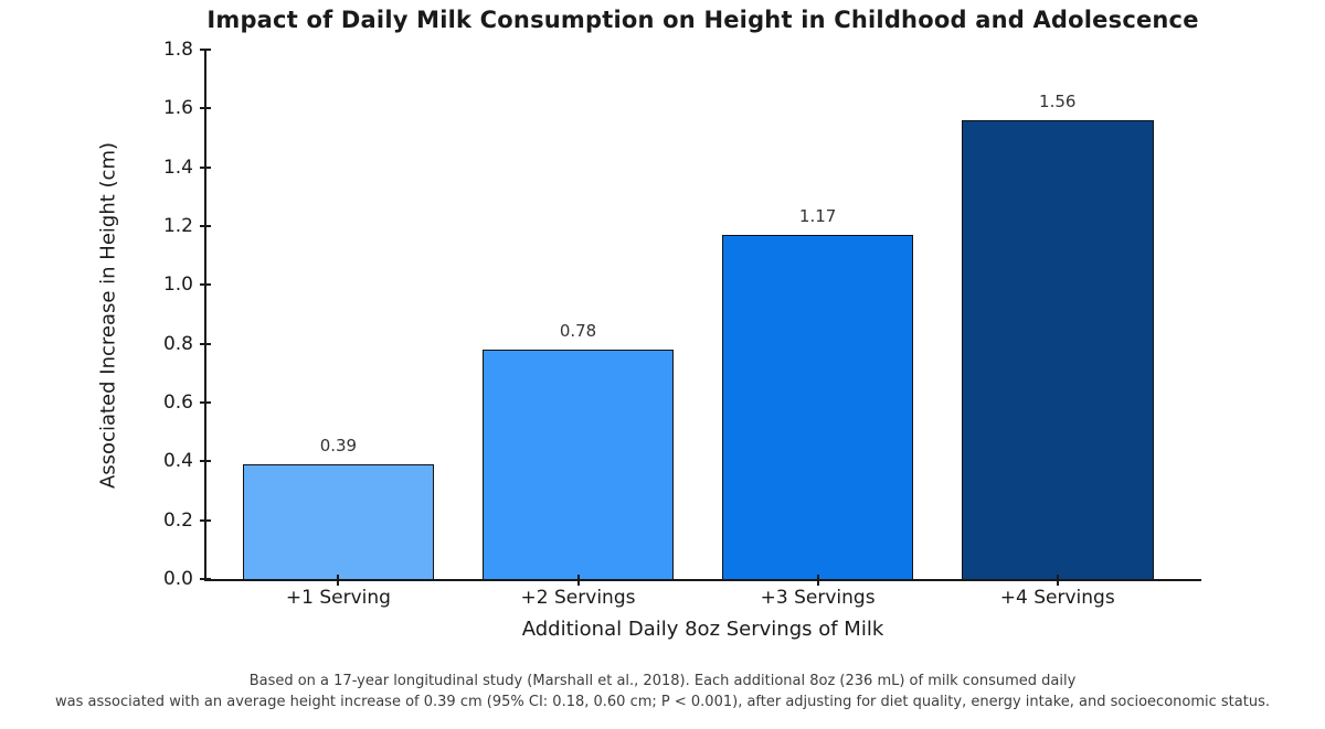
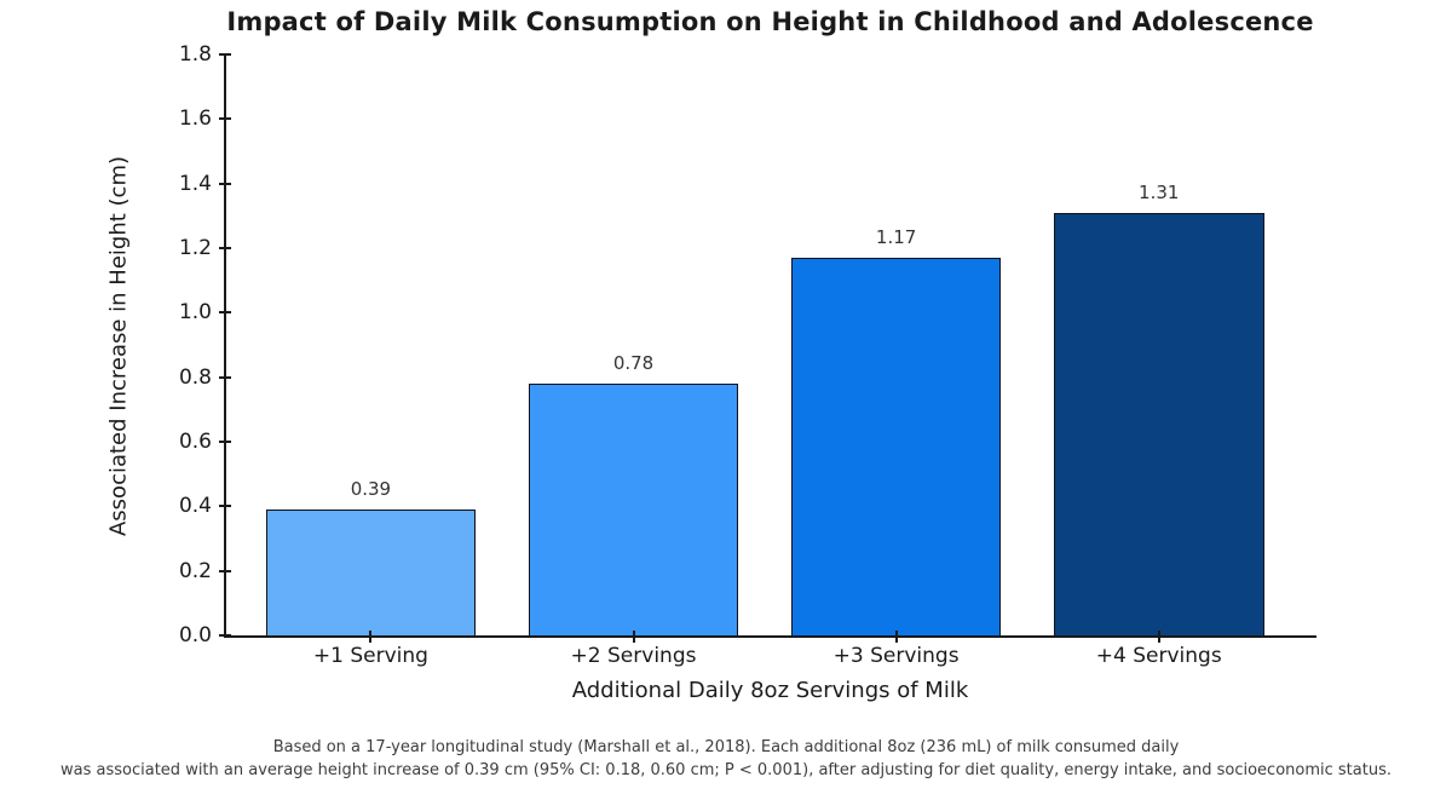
+4 Servings: 1.56 -> 1.31
